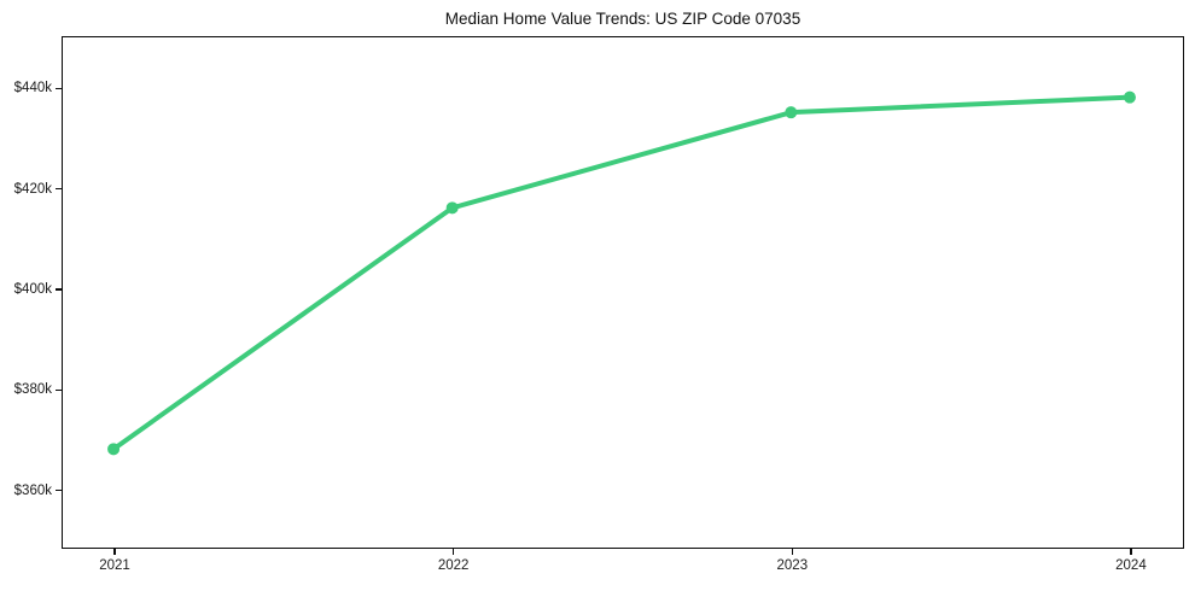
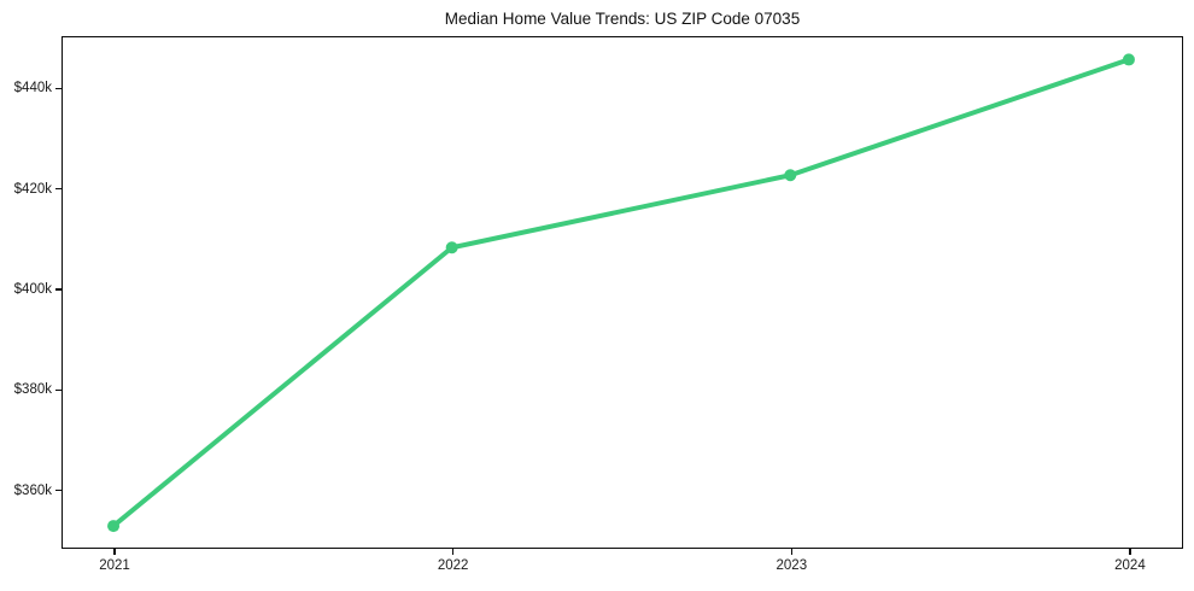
2021: $368k -> $353k
2022: $416k -> $408k
2023: $435k -> $422k
2024: $438k -> $446k
